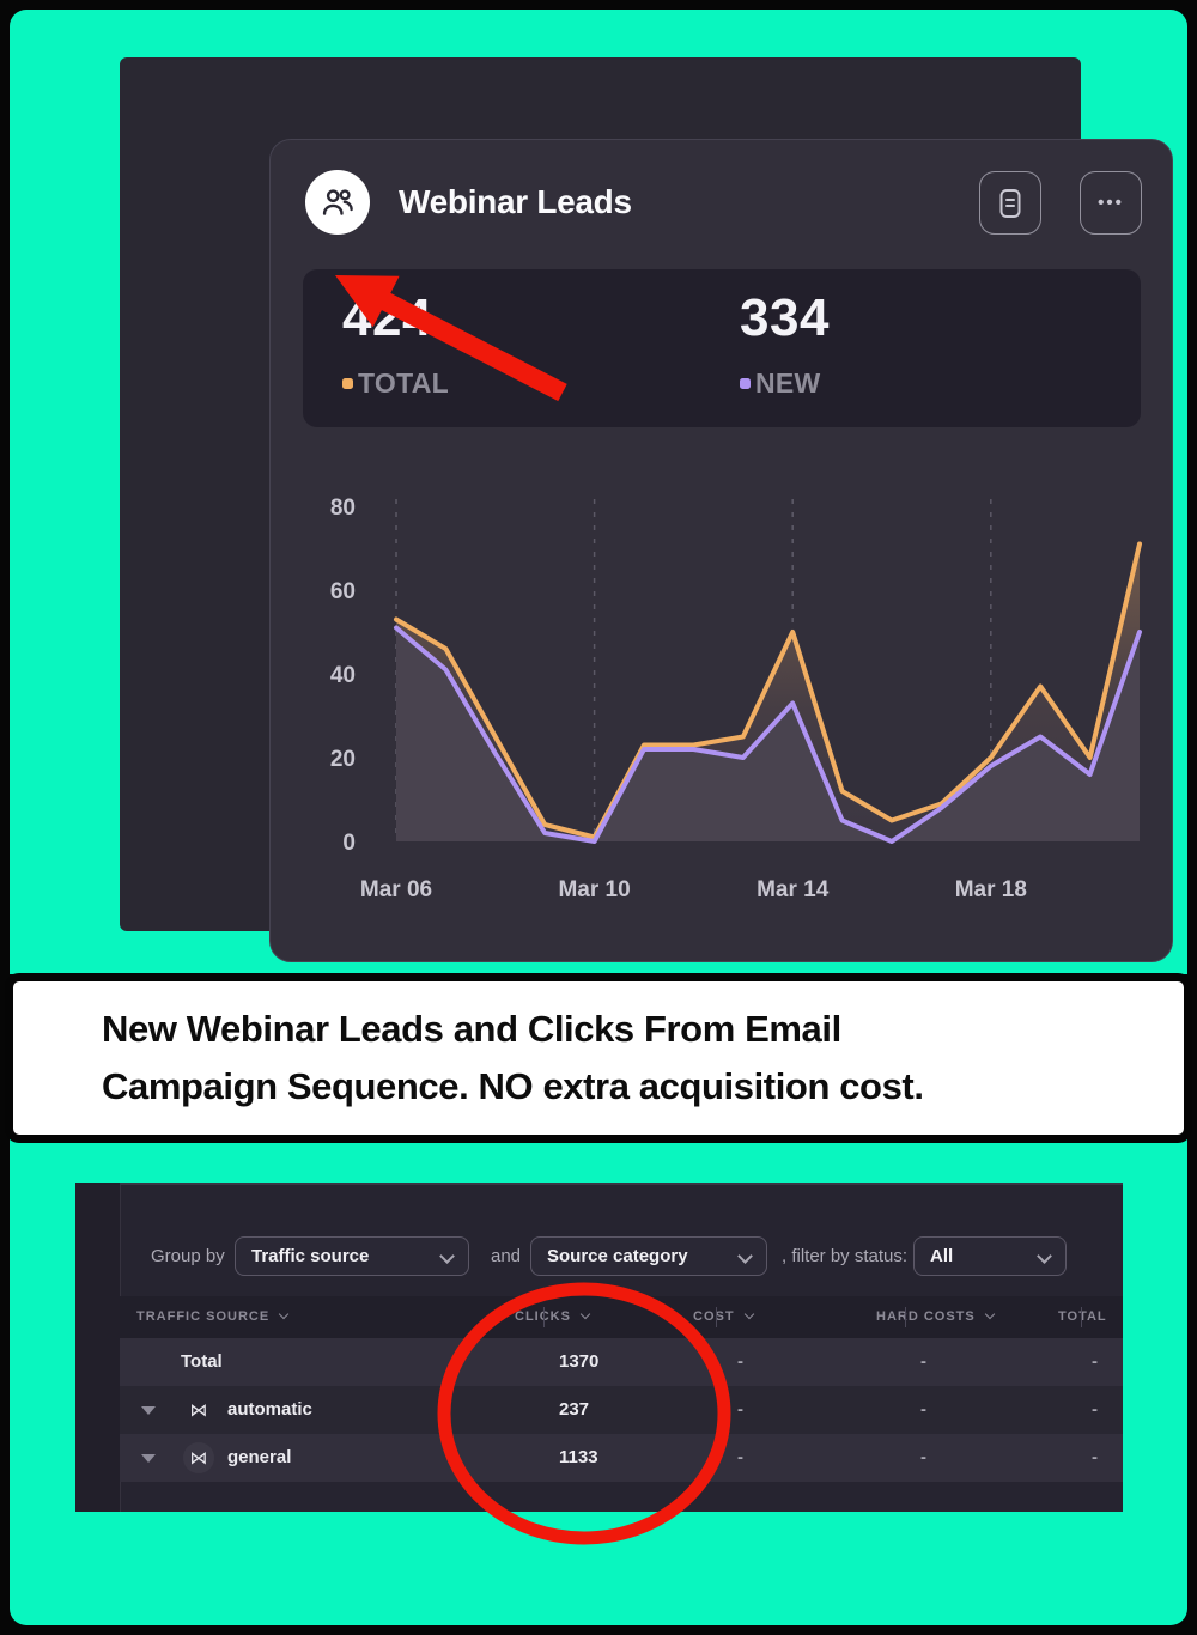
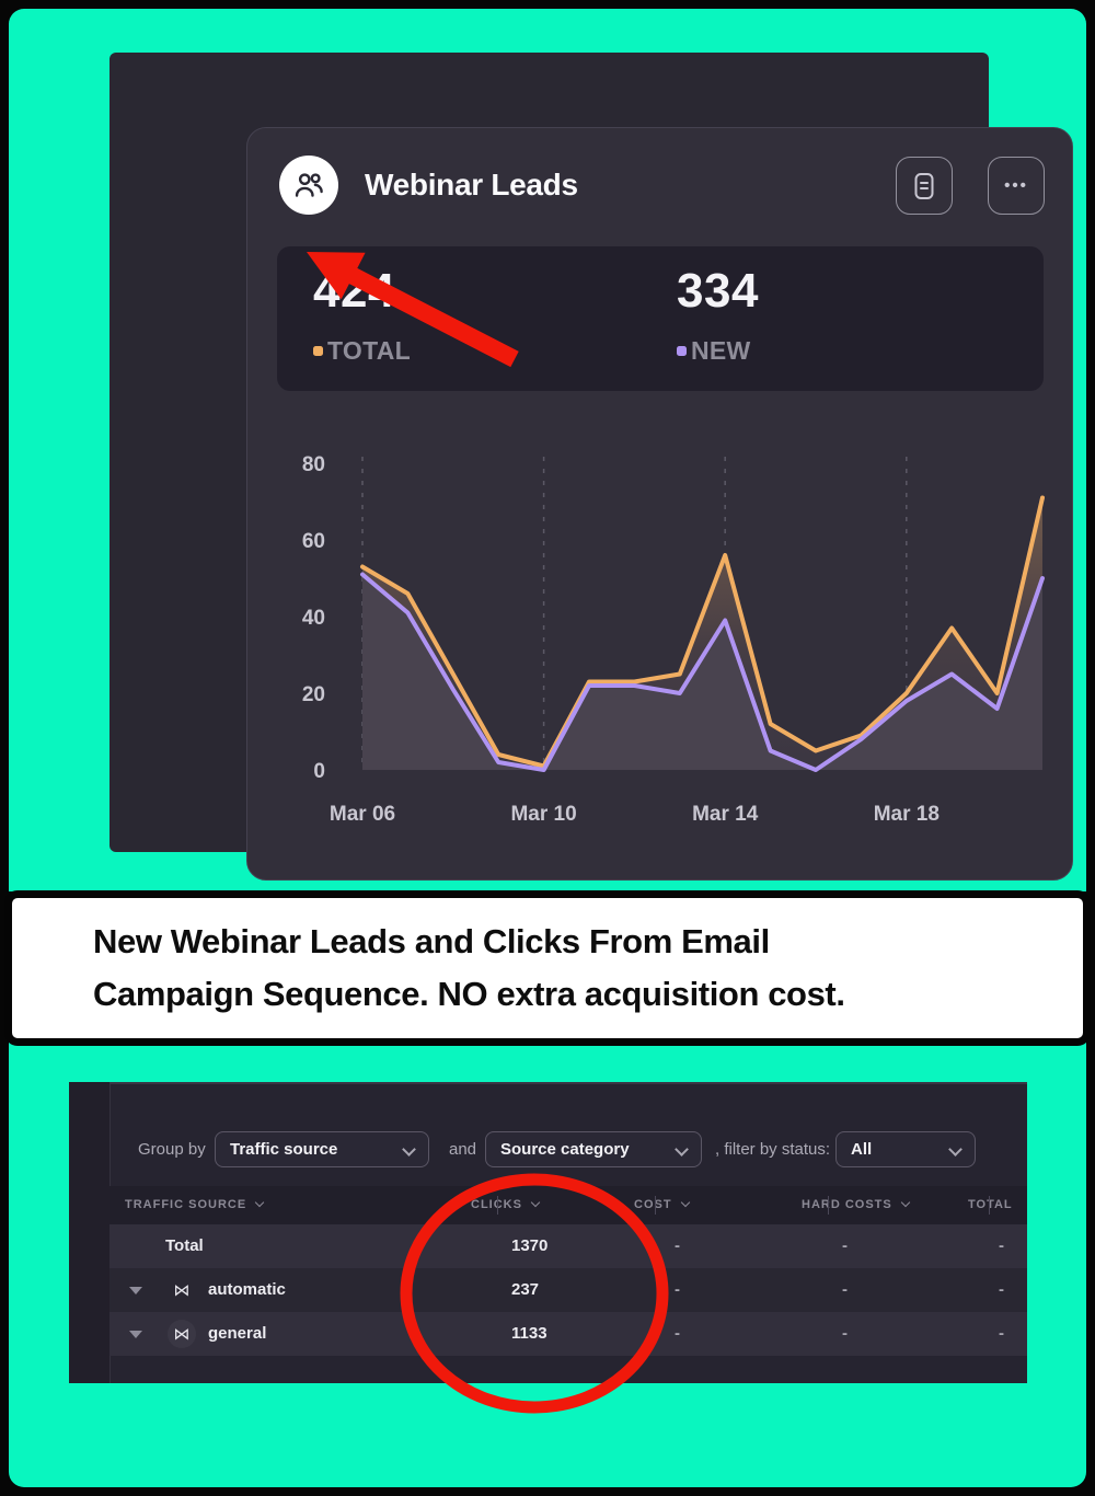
TOTAL/Mar 14: 50 -> 56
NEW/Mar 14: 33 -> 39
